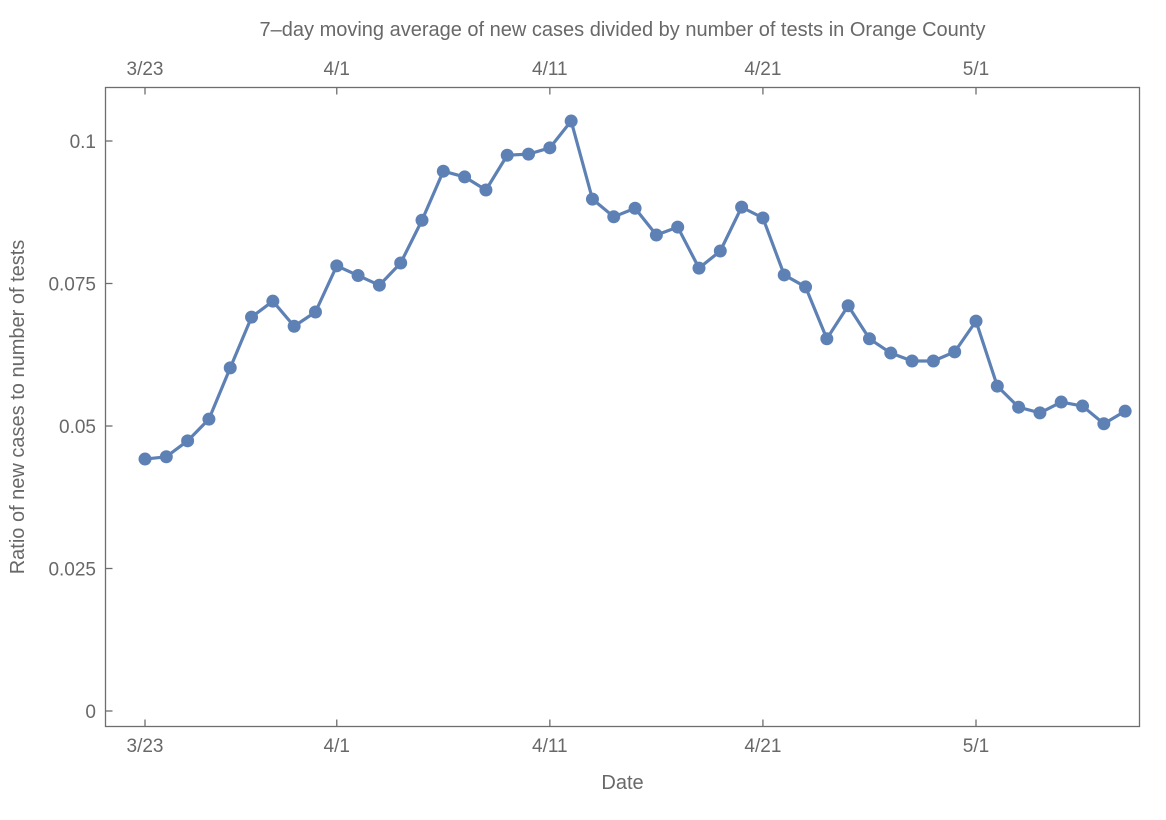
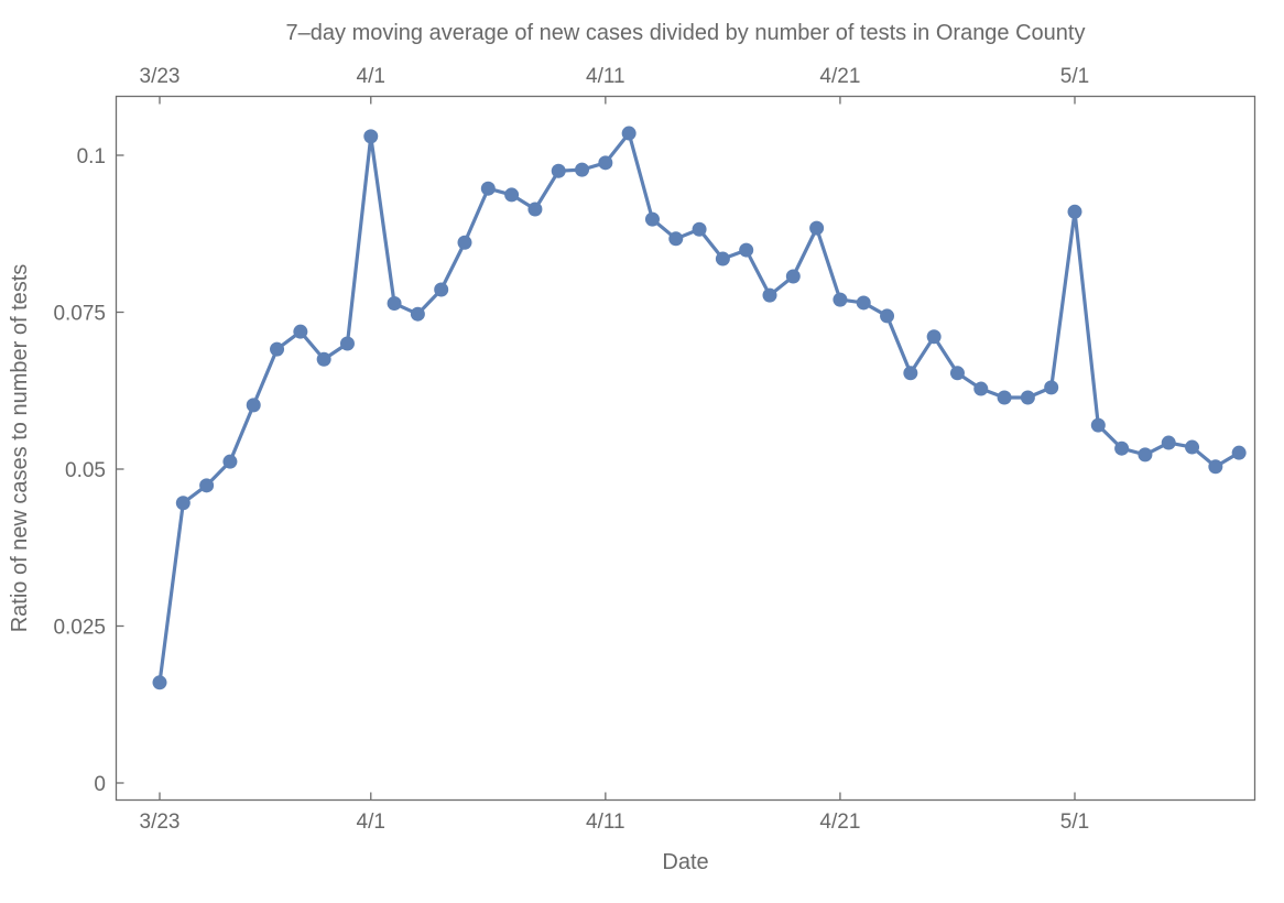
3/23: 0.044 -> 0.016
4/1: 0.078 -> 0.103
4/21: 0.086 -> 0.077
5/1: 0.068 -> 0.091
